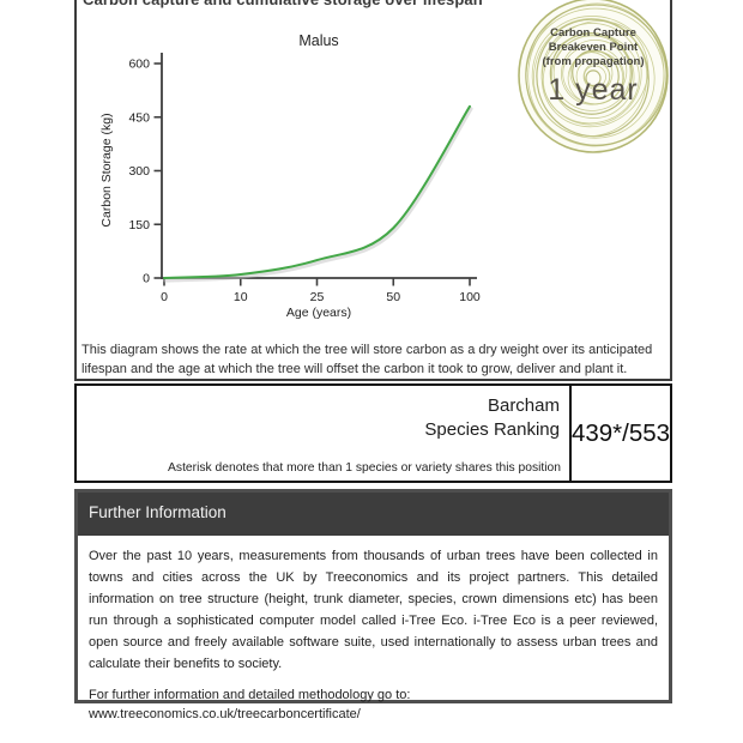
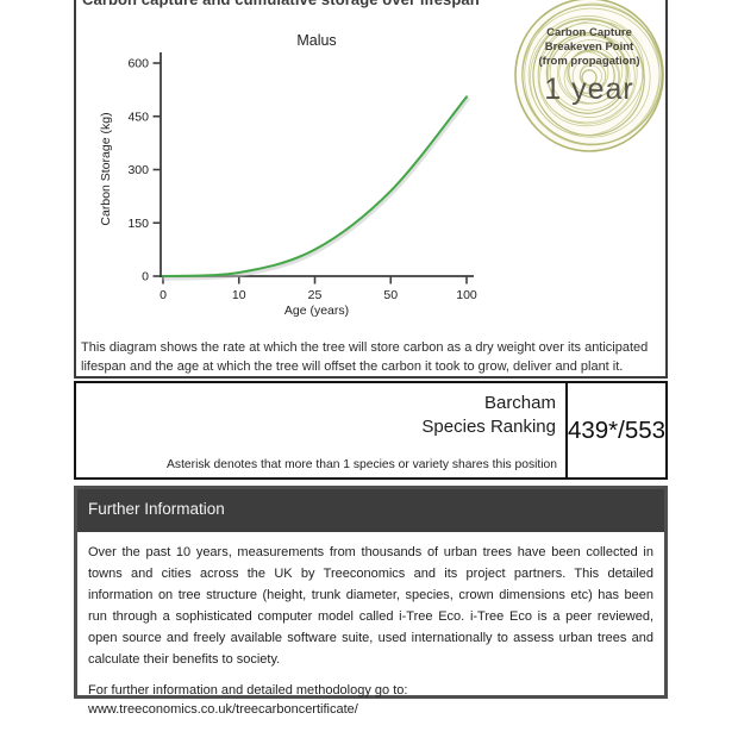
25: 50 -> 80
50: 140 -> 240
100: 480 -> 500
